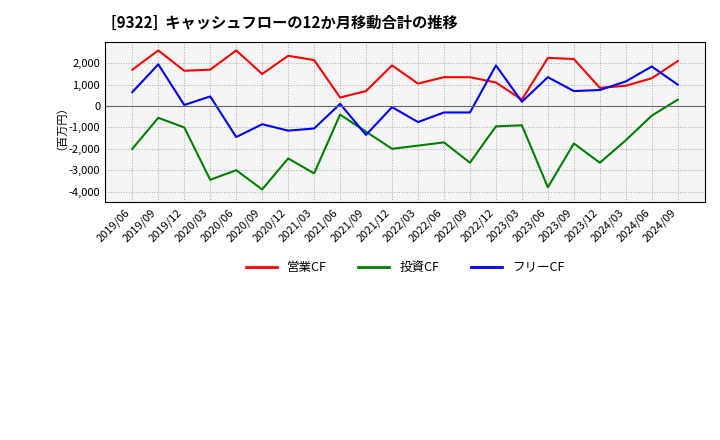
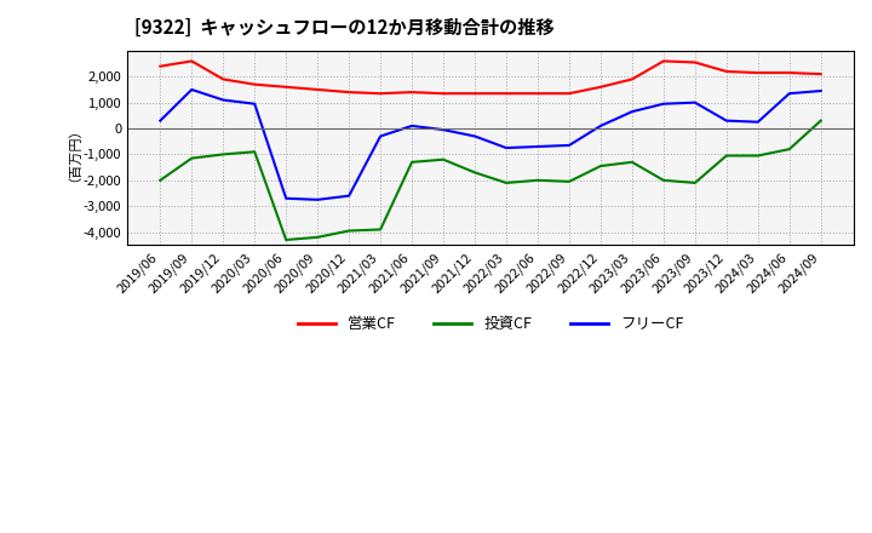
営業CF/2019/06: 1,700 -> 2,400
フリーCF/2019/06: 650 -> 300
投資CF/2019/09: -550 -> -1,150
フリーCF/2019/09: 1,950 -> 1,500
営業CF/2019/12: 1,650 -> 1,900
フリーCF/2019/12: 50 -> 1,100
投資CF/2020/03: -3,450 -> -900
フリーCF/2020/03: 450 -> 950
営業CF/2020/06: 2,600 -> 1,600
投資CF/2020/06: -3,000 -> -4,300
フリーCF/2020/06: -1,450 -> -2,700
投資CF/2020/09: -3,900 -> -4,200
フリーCF/2020/09: -850 -> -2,750
営業CF/2020/12: 2,350 -> 1,400
投資CF/2020/12: -2,450 -> -3,950
フリーCF/2020/12: -1,150 -> -2,600
営業CF/2021/03: 2,150 -> 1,350
投資CF/2021/03: -3,150 -> -3,900
フリーCF/2021/03: -1,050 -> -300
営業CF/2021/06: 400 -> 1,400
投資CF/2021/06: -400 -> -1,300
営業CF/2021/09: 700 -> 1,350
フリーCF/2021/09: -1,350 -> -50
営業CF/2021/12: 1,900 -> 1,350
投資CF/2021/12: -2,000 -> -1,700
フリーCF/2021/12: -50 -> -300
営業CF/2022/03: 1,050 -> 1,350
投資CF/2022/03: -1,850 -> -2,100
投資CF/2022/06: -1,700 -> -2,000
フリーCF/2022/06: -300 -> -700
投資CF/2022/09: -2,650 -> -2,050
フリーCF/2022/09: -300 -> -650
営業CF/2022/12: 1,100 -> 1,600
投資CF/2022/12: -950 -> -1,450
フリーCF/2022/12: 1,900 -> 100
営業CF/2023/03: 300 -> 1,900
投資CF/2023/03: -900 -> -1,300
フリーCF/2023/03: 200 -> 650
営業CF/2023/06: 2,250 -> 2,600
投資CF/2023/06: -3,800 -> -2,000
フリーCF/2023/06: 1,350 -> 950
営業CF/2023/09: 2,200 -> 2,550
投資CF/2023/09: -1,750 -> -2,100
フリーCF/2023/09: 700 -> 1,000
営業CF/2023/12: 850 -> 2,200
投資CF/2023/12: -2,650 -> -1,050
フリーCF/2023/12: 750 -> 300
営業CF/2024/03: 950 -> 2,150
投資CF/2024/03: -1,600 -> -1,050
フリーCF/2024/03: 1,150 -> 250
営業CF/2024/06: 1,300 -> 2,150
投資CF/2024/06: -450 -> -800
フリーCF/2024/06: 1,850 -> 1,350
フリーCF/2024/09: 1,000 -> 1,450
